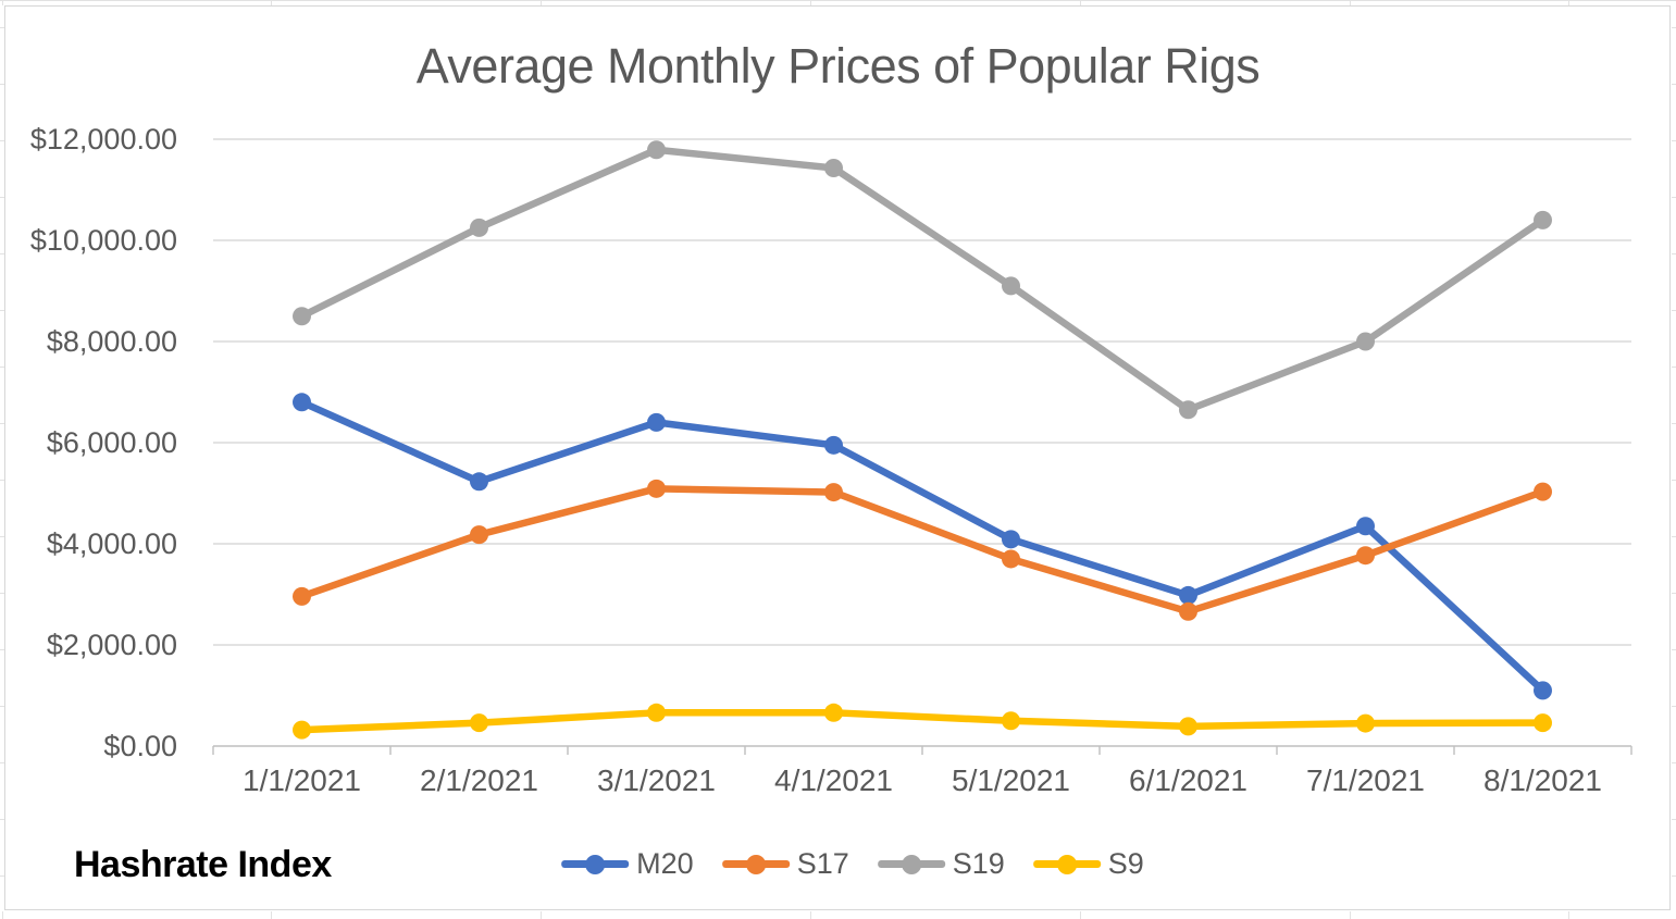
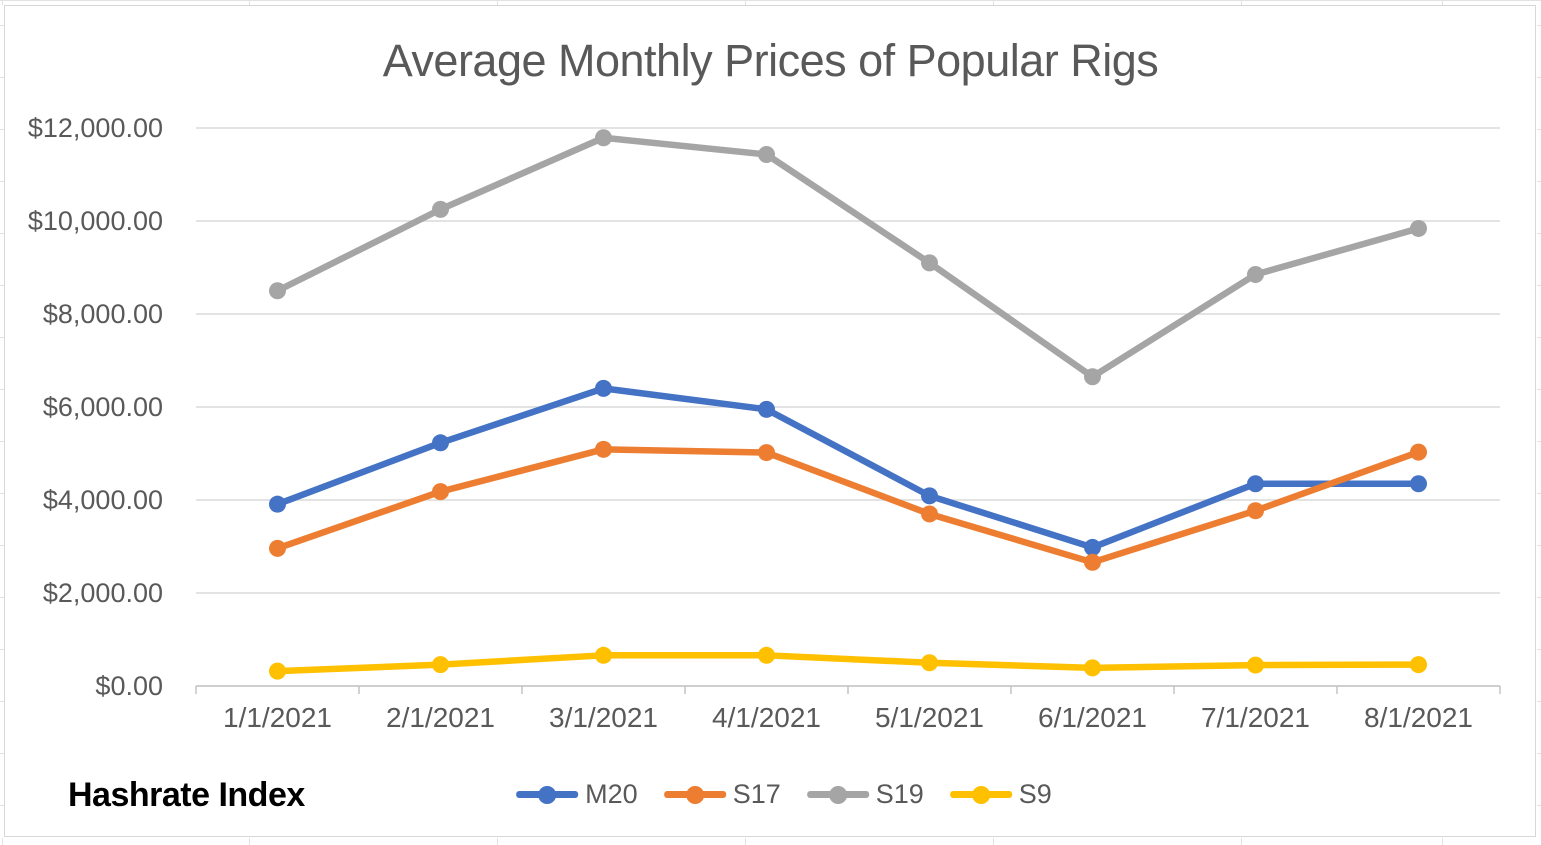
M20/1/1/2021: $6800 -> $3900
S19/7/1/2021: $8000 -> $8800
M20/8/1/2021: $1100 -> $4400
S19/8/1/2021: $10400 -> $9800
